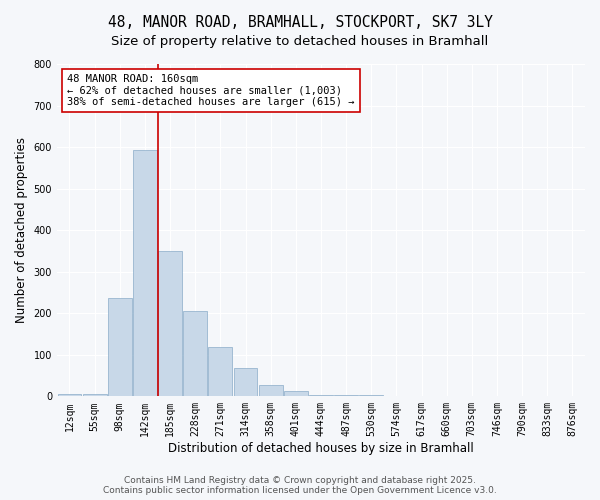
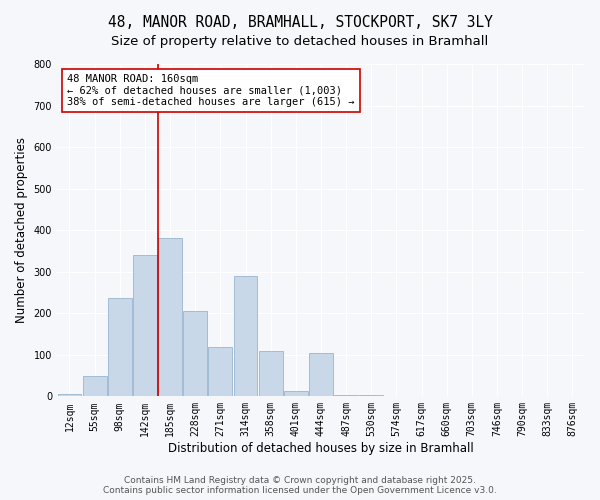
55sqm: 5 -> 50
142sqm: 593 -> 340
185sqm: 350 -> 380
314sqm: 68 -> 290
358sqm: 27 -> 110
444sqm: 4 -> 105
